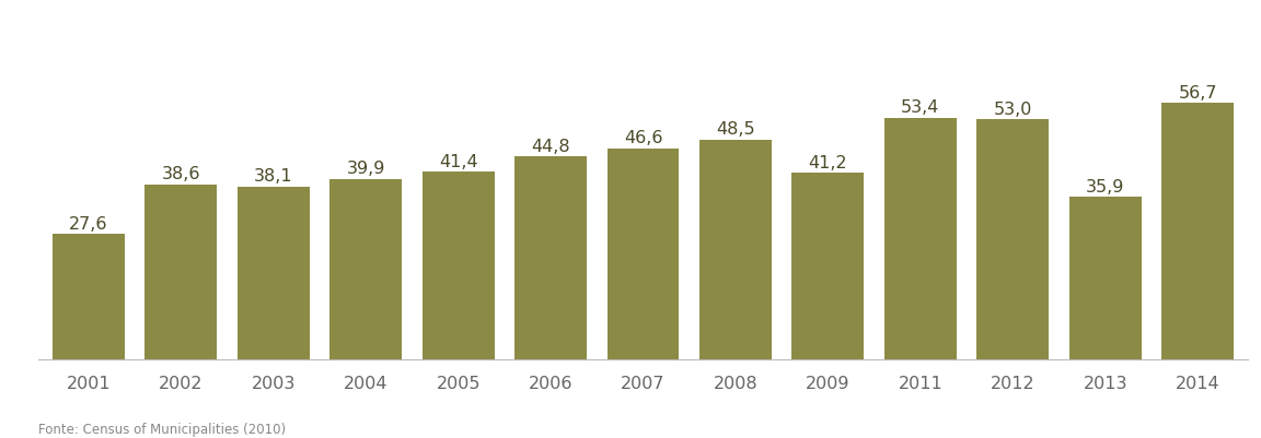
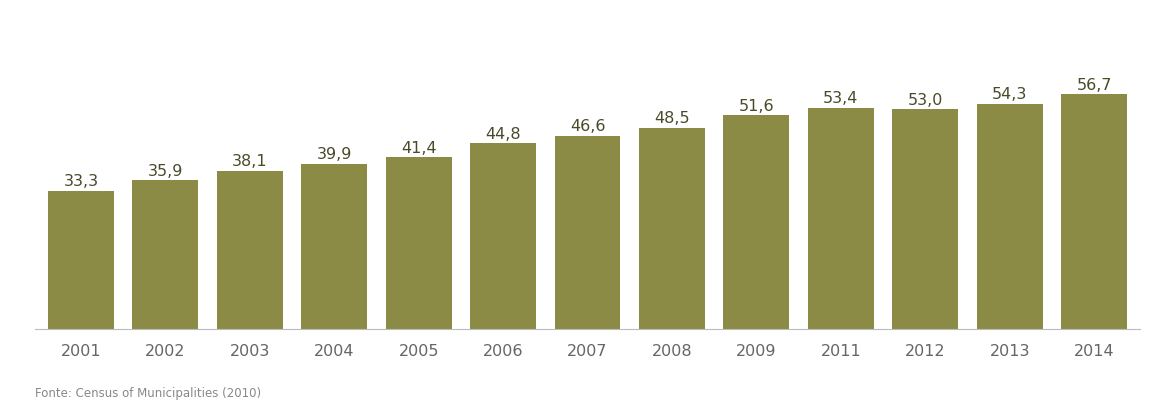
2001: 27,6 -> 33,3
2002: 38,6 -> 35,9
2009: 41,2 -> 51,6
2013: 35,9 -> 54,3
